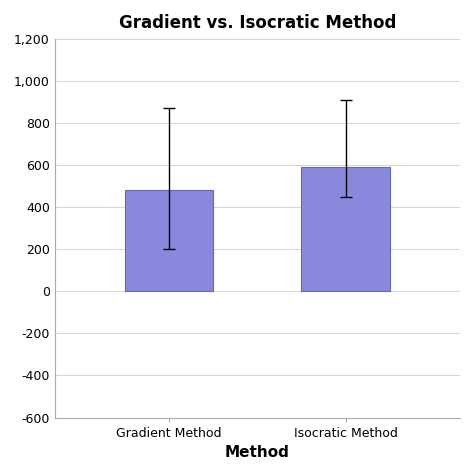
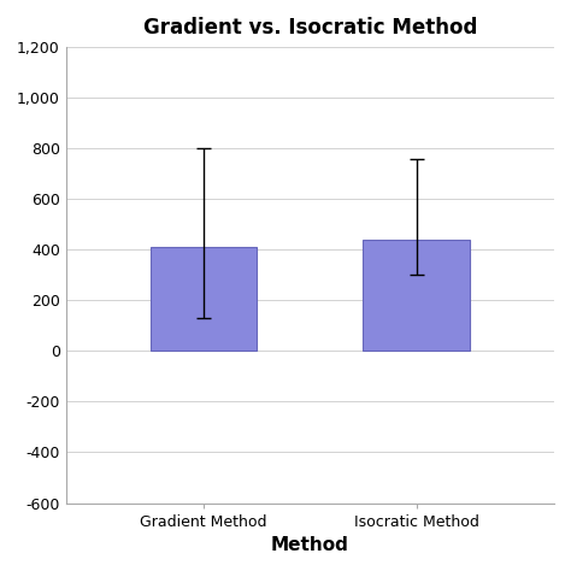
Gradient Method: 480 -> 410
Isocratic Method: 590 -> 440
